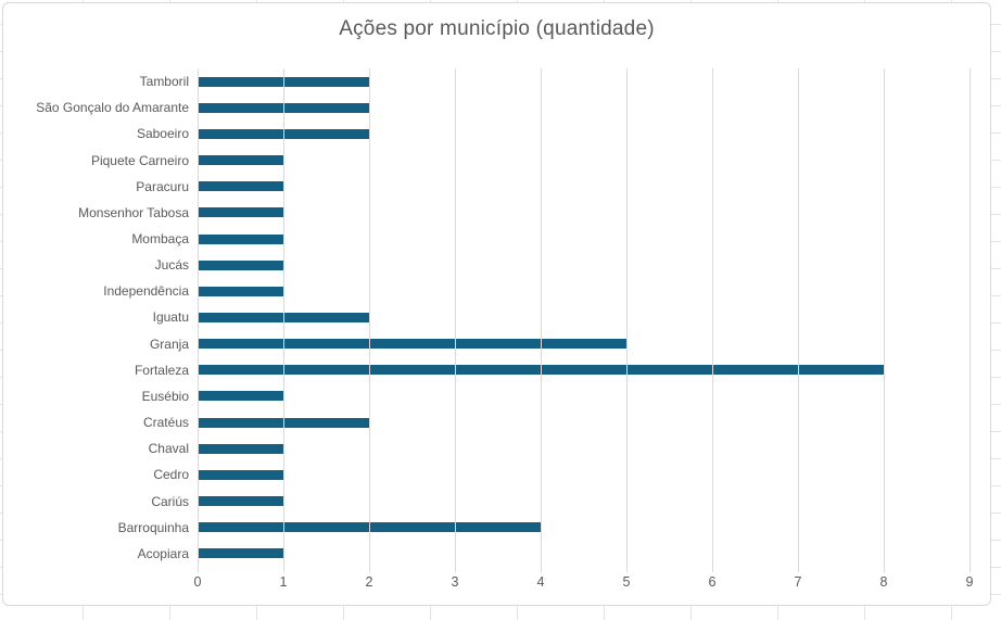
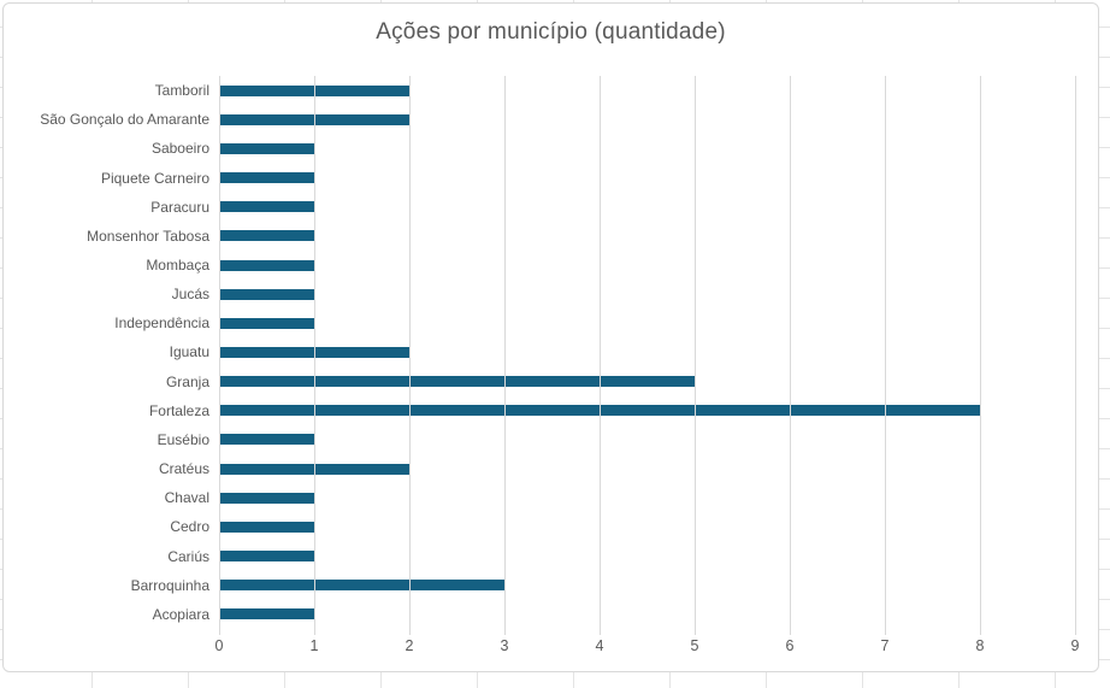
Saboeiro: 2 -> 1
Barroquinha: 4 -> 3
